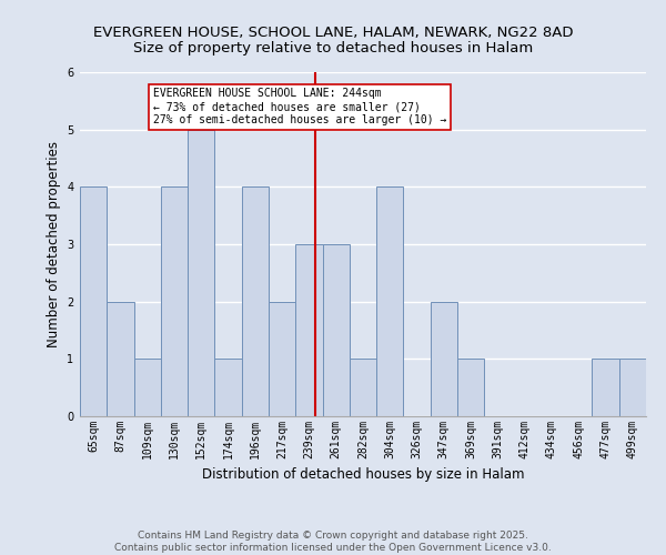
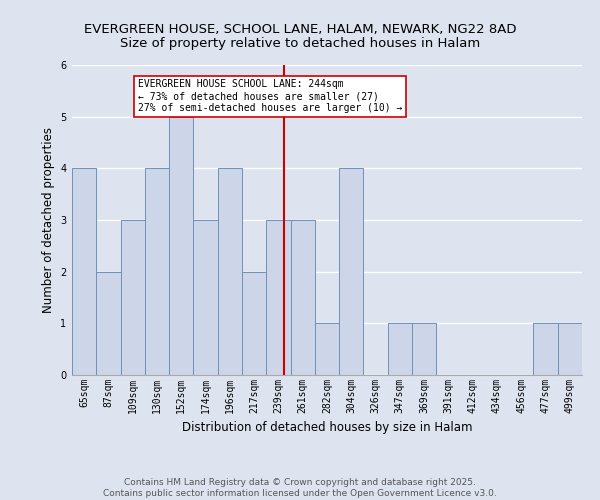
109sqm: 1 -> 3
174sqm: 1 -> 3
347sqm: 2 -> 1
